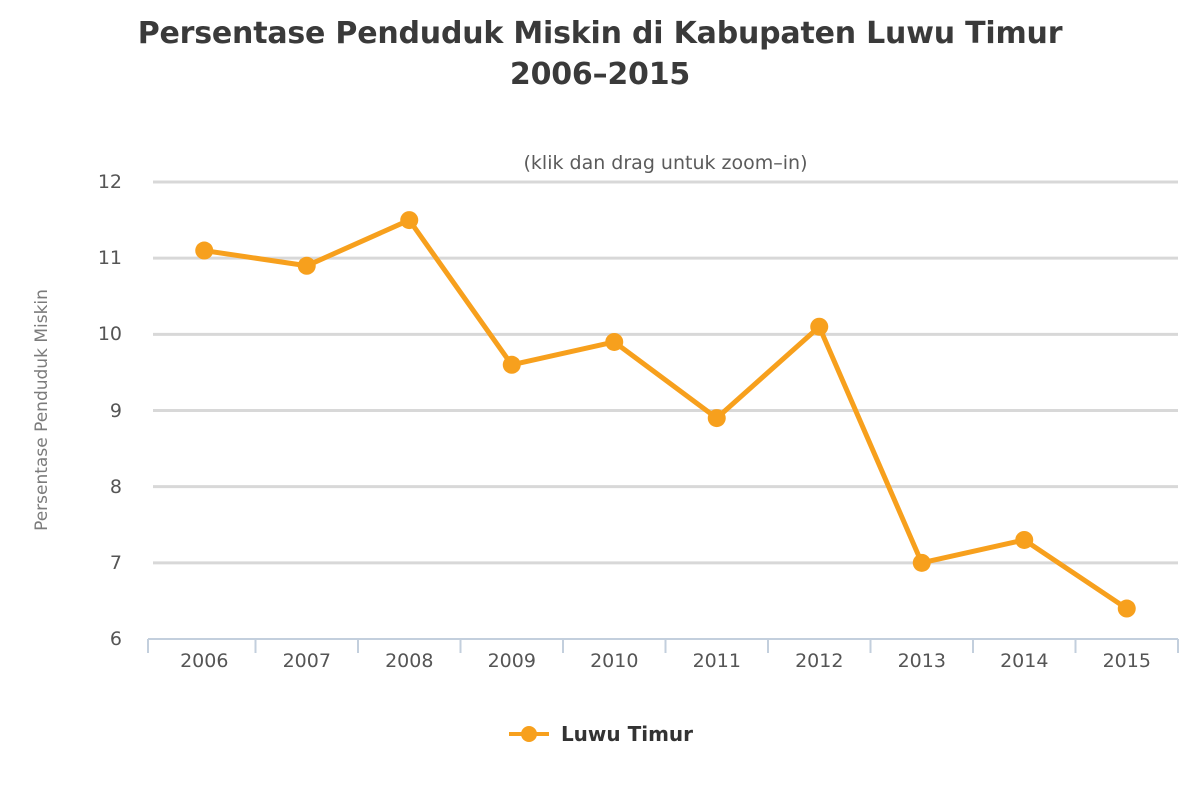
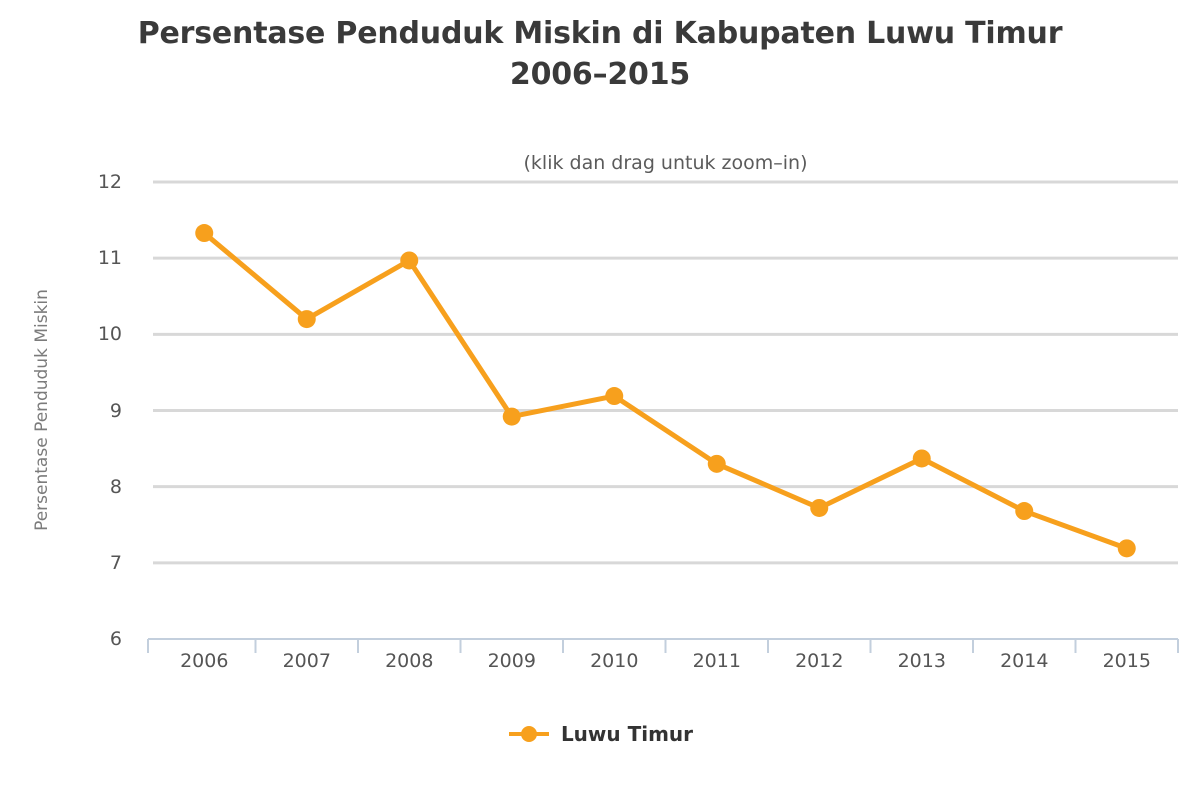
2006: 11.1 -> 11.3
2007: 10.9 -> 10.2
2008: 11.5 -> 11.0
2009: 9.6 -> 8.9
2010: 9.9 -> 9.2
2011: 8.9 -> 8.3
2012: 10.1 -> 7.7
2013: 7.0 -> 8.4
2014: 7.3 -> 7.7
2015: 6.4 -> 7.2
